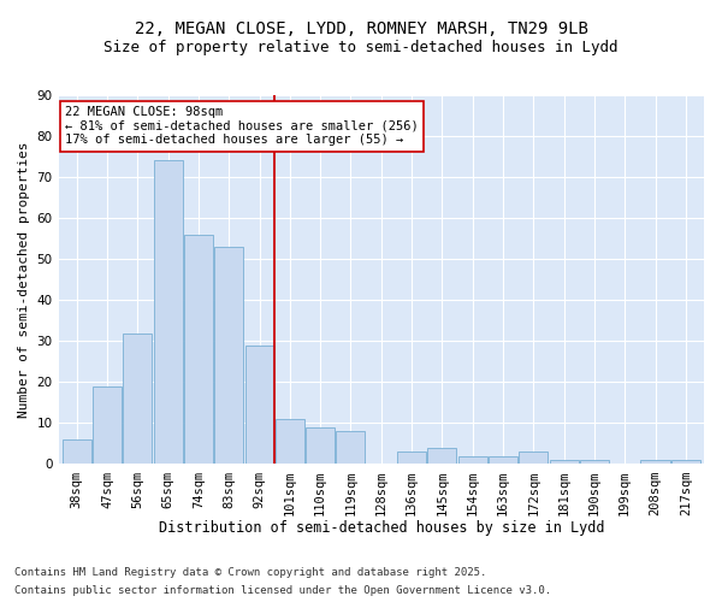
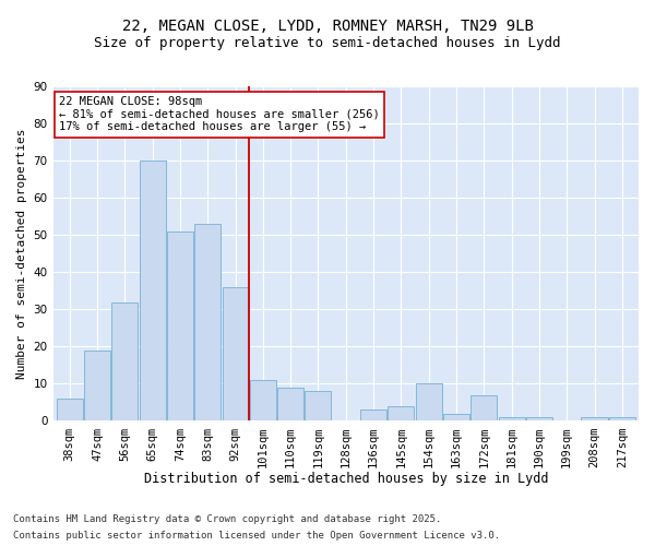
65sqm: 74 -> 70
74sqm: 56 -> 51
92sqm: 29 -> 36
154sqm: 2 -> 10
172sqm: 3 -> 7
